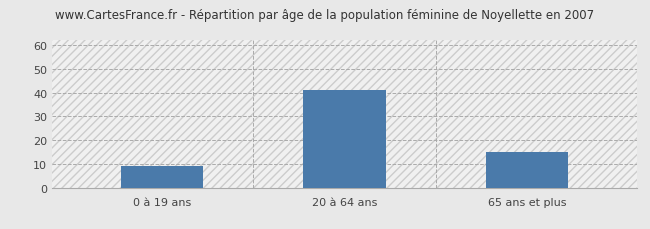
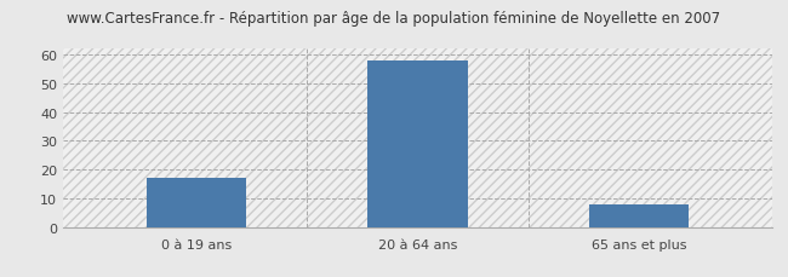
0 à 19 ans: 9 -> 17
20 à 64 ans: 41 -> 58
65 ans et plus: 15 -> 8
